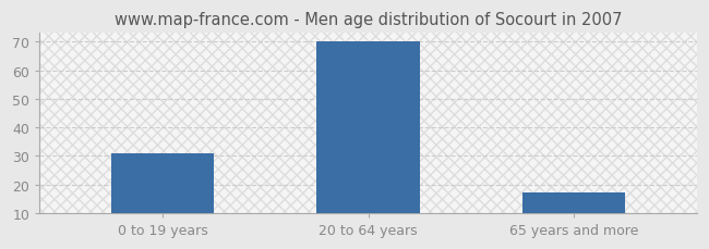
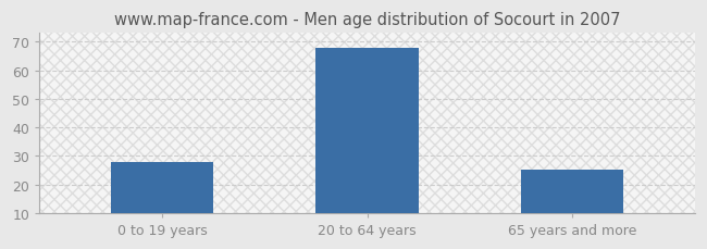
0 to 19 years: 31 -> 28
20 to 64 years: 70 -> 68
65 years and more: 17 -> 25
